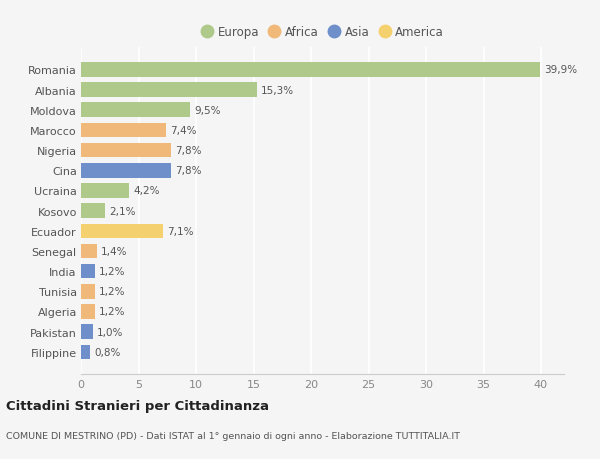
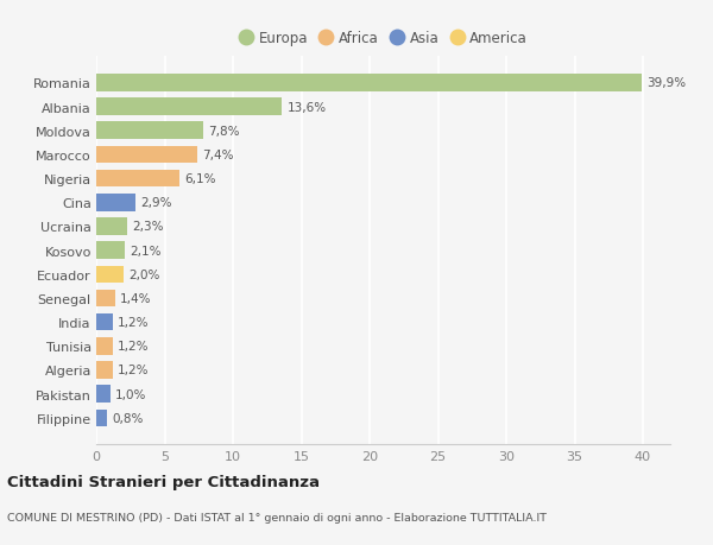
Albania: 15,3% -> 13,6%
Moldova: 9,5% -> 7,8%
Nigeria: 7,8% -> 6,1%
Cina: 7,8% -> 2,9%
Ucraina: 4,2% -> 2,3%
Ecuador: 7,1% -> 2,0%
